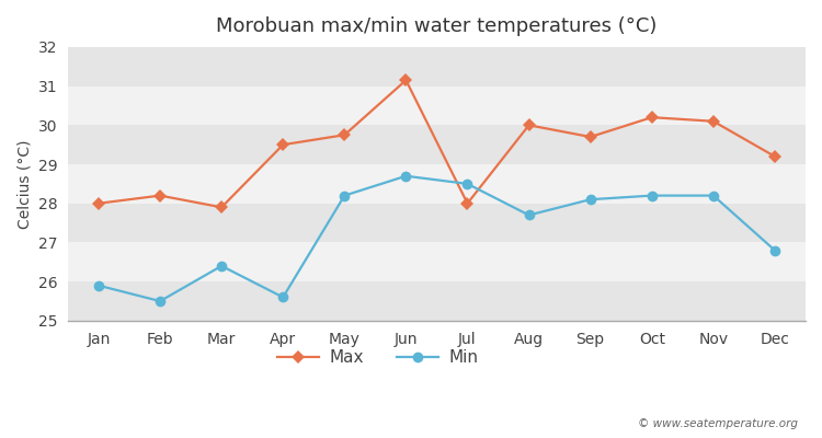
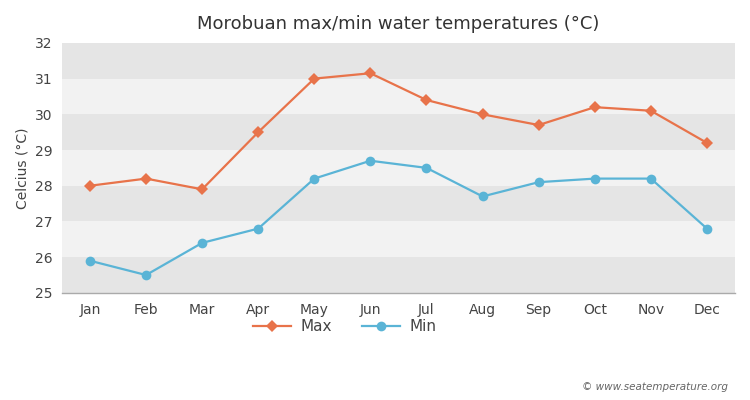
Min/Apr: 25.6 -> 26.8
Max/May: 29.75 -> 31.00
Max/Jul: 28.00 -> 30.40
